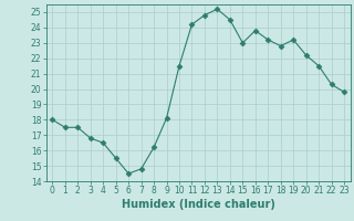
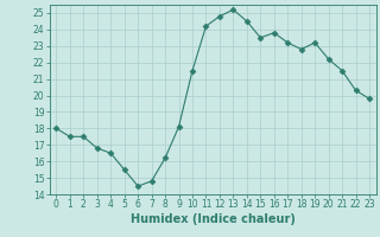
15: 23.0 -> 23.5
